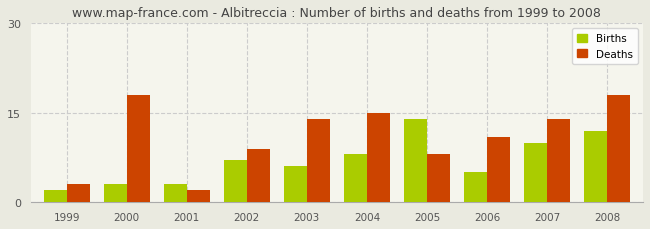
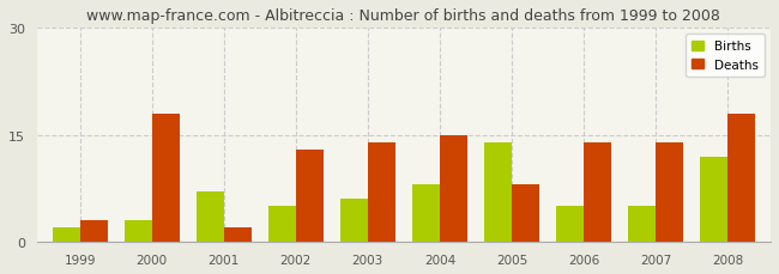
Births/2001: 3 -> 7
Births/2002: 7 -> 5
Deaths/2002: 9 -> 13
Deaths/2006: 11 -> 14
Births/2007: 10 -> 5
